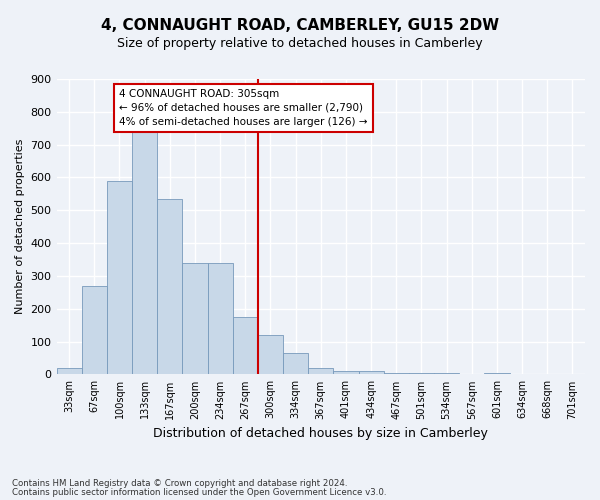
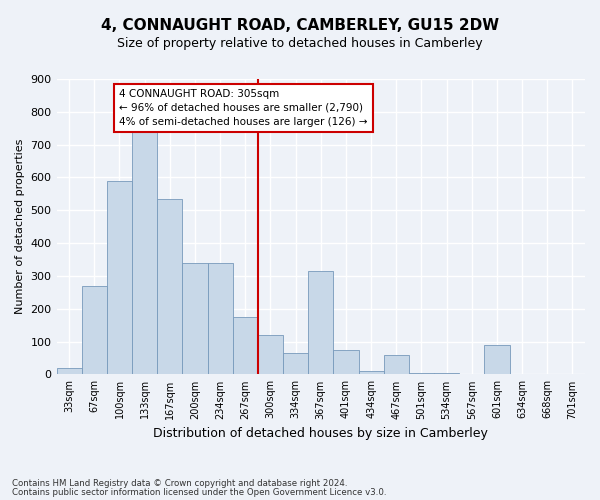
367sqm: 20 -> 315
401sqm: 10 -> 75
467sqm: 5 -> 60
601sqm: 5 -> 90
